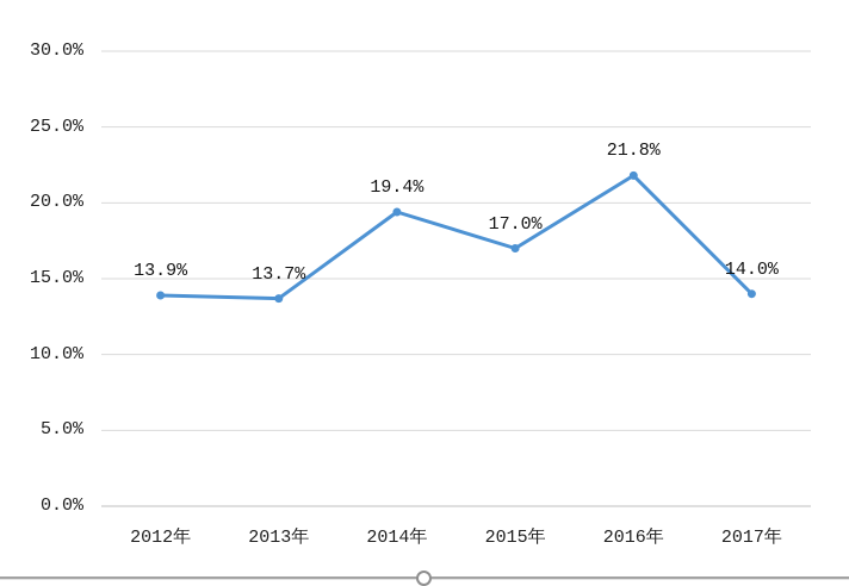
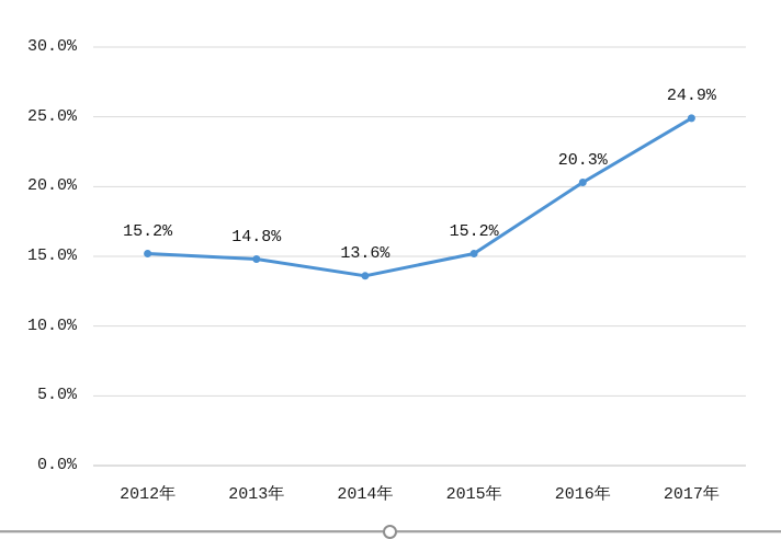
2012年: 13.9% -> 15.2%
2013年: 13.7% -> 14.8%
2014年: 19.4% -> 13.6%
2015年: 17.0% -> 15.2%
2016年: 21.8% -> 20.3%
2017年: 14.0% -> 24.9%
